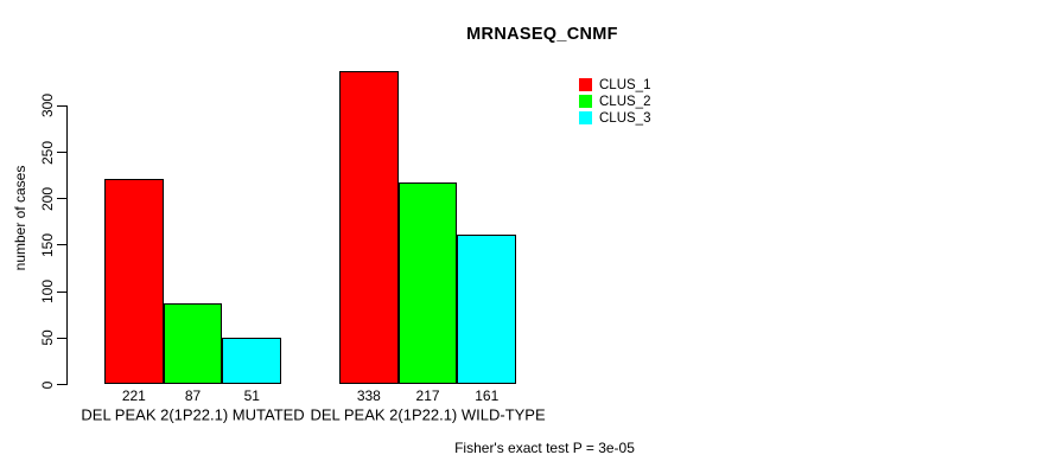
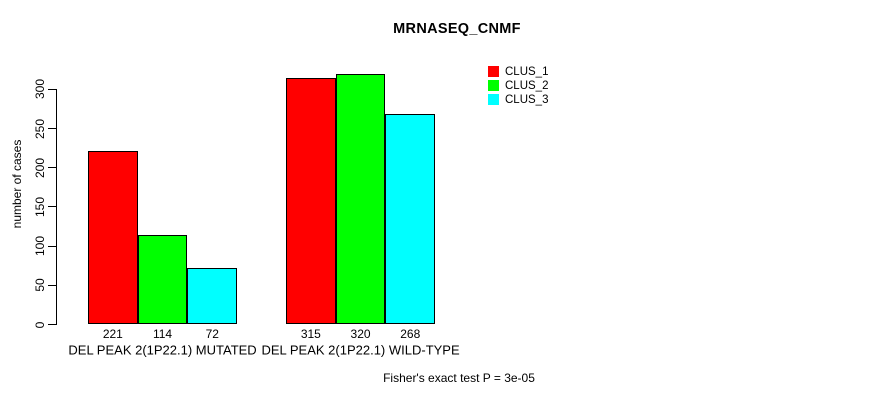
CLUS_2/DEL PEAK 2(1P22.1) MUTATED: 87 -> 114
CLUS_3/DEL PEAK 2(1P22.1) MUTATED: 51 -> 72
CLUS_1/DEL PEAK 2(1P22.1) WILD-TYPE: 338 -> 315
CLUS_2/DEL PEAK 2(1P22.1) WILD-TYPE: 217 -> 320
CLUS_3/DEL PEAK 2(1P22.1) WILD-TYPE: 161 -> 268
